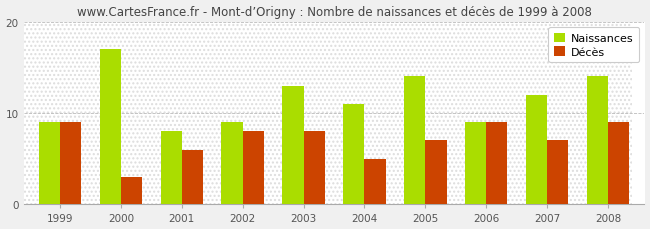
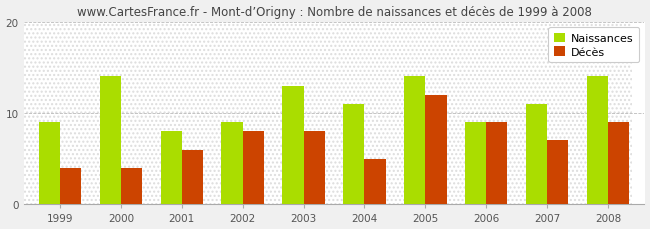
Décès/1999: 9 -> 4
Naissances/2000: 17 -> 14
Décès/2000: 3 -> 4
Décès/2005: 7 -> 12
Naissances/2007: 12 -> 11
